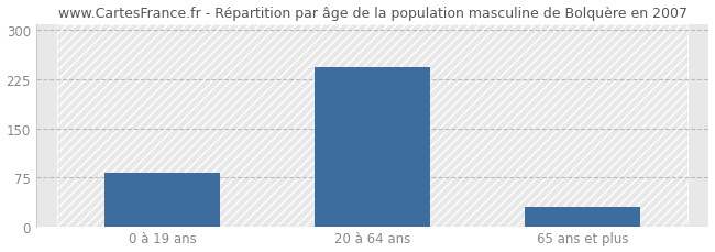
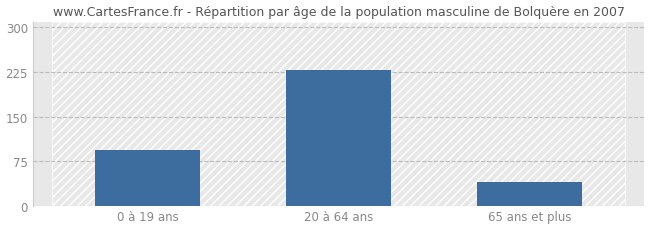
0 à 19 ans: 82 -> 94
20 à 64 ans: 243 -> 228
65 ans et plus: 30 -> 40
